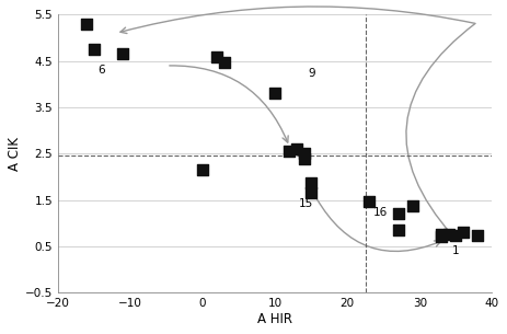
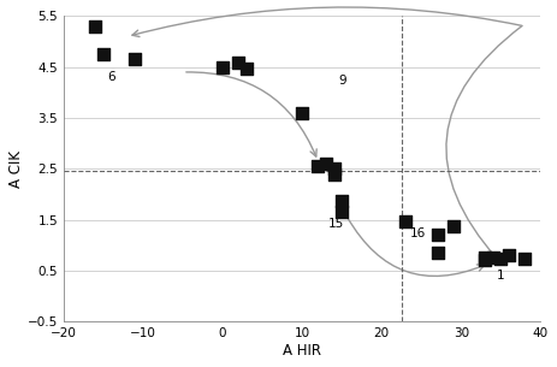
0: 2.15 -> 4.50
10: 3.80 -> 3.60
